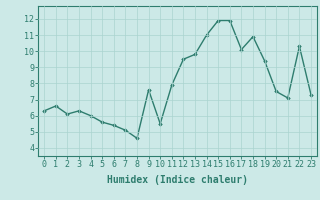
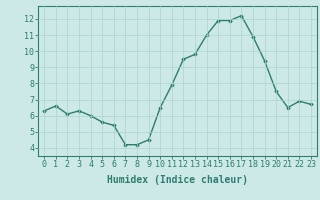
7: 5.1 -> 4.2
8: 4.6 -> 4.2
9: 7.6 -> 4.5
10: 5.5 -> 6.5
17: 10.1 -> 12.2
21: 7.1 -> 6.5
22: 10.3 -> 6.9
23: 7.3 -> 6.7
